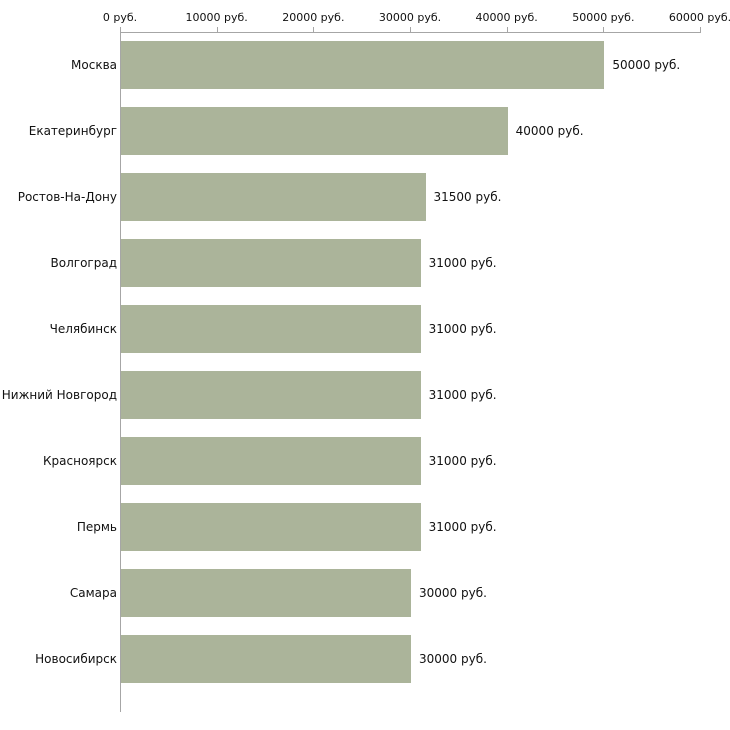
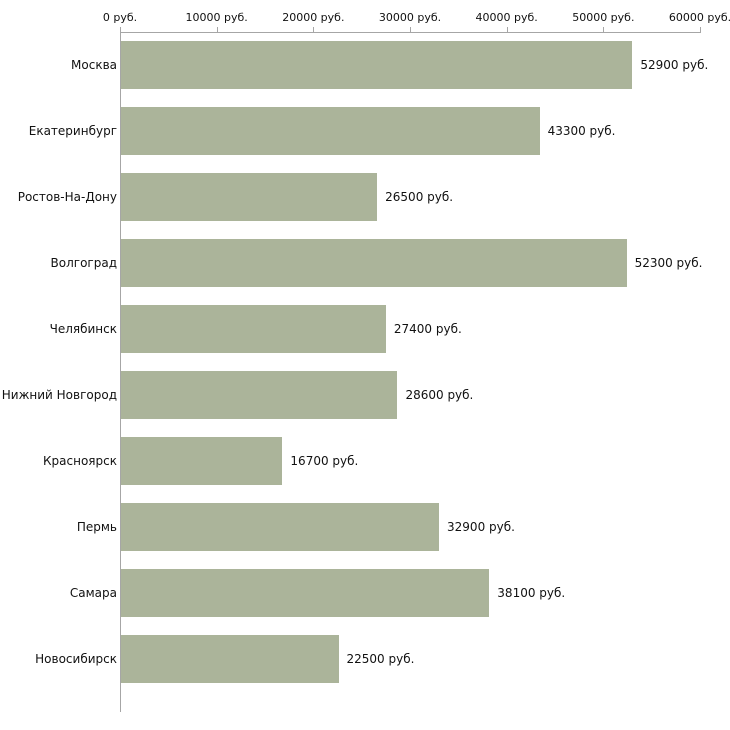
Москва: 50000 -> 52900
Екатеринбург: 40000 -> 43300
Ростов-На-Дону: 31500 -> 26500
Волгоград: 31000 -> 52300
Челябинск: 31000 -> 27400
Нижний Новгород: 31000 -> 28600
Красноярск: 31000 -> 16700
Пермь: 31000 -> 32900
Самара: 30000 -> 38100
Новосибирск: 30000 -> 22500
